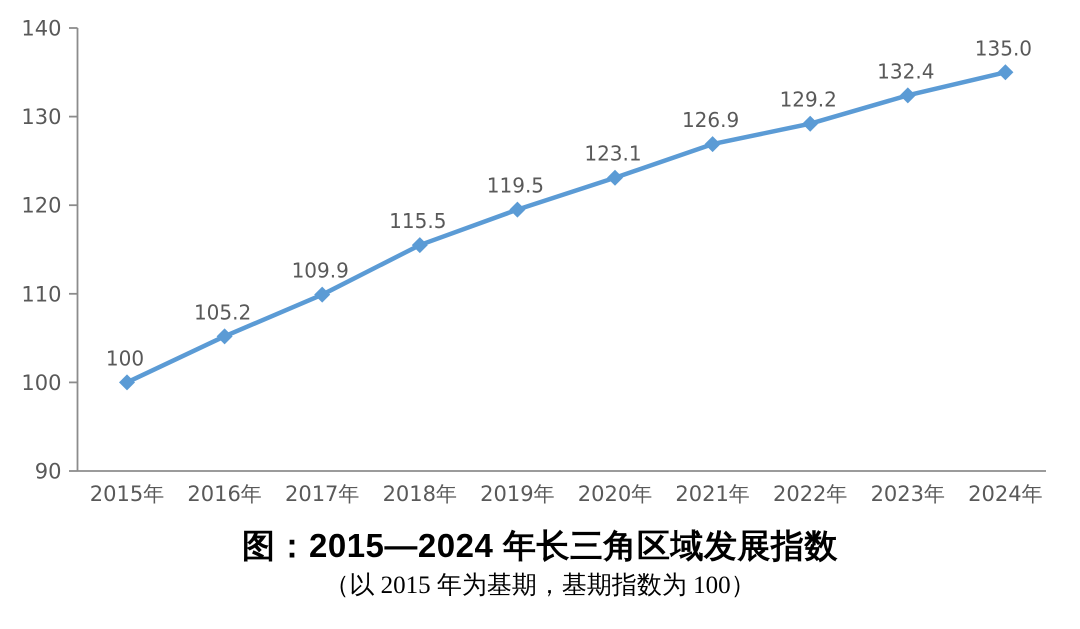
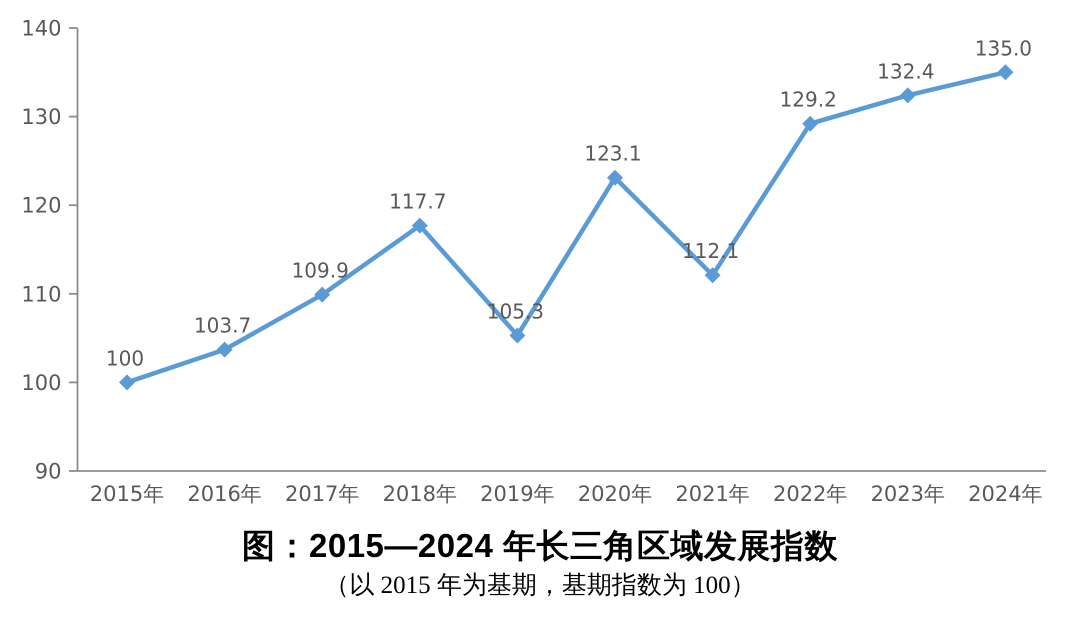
2016年: 105.2 -> 103.7
2018年: 115.5 -> 117.7
2019年: 119.5 -> 105.3
2021年: 126.9 -> 112.1
